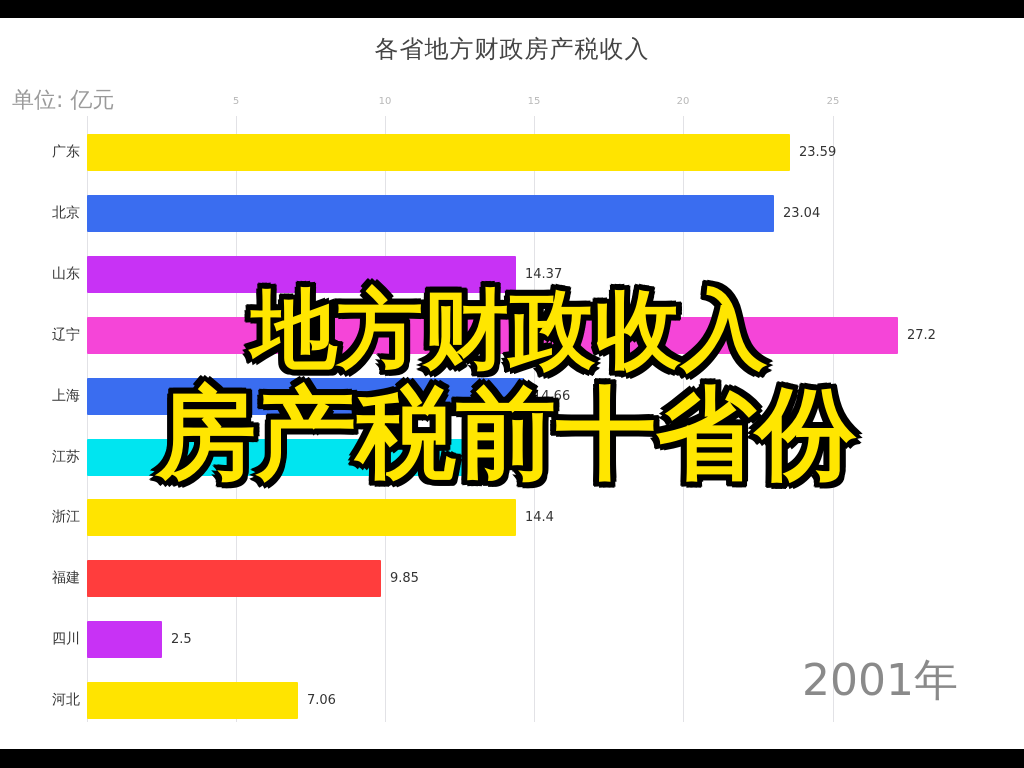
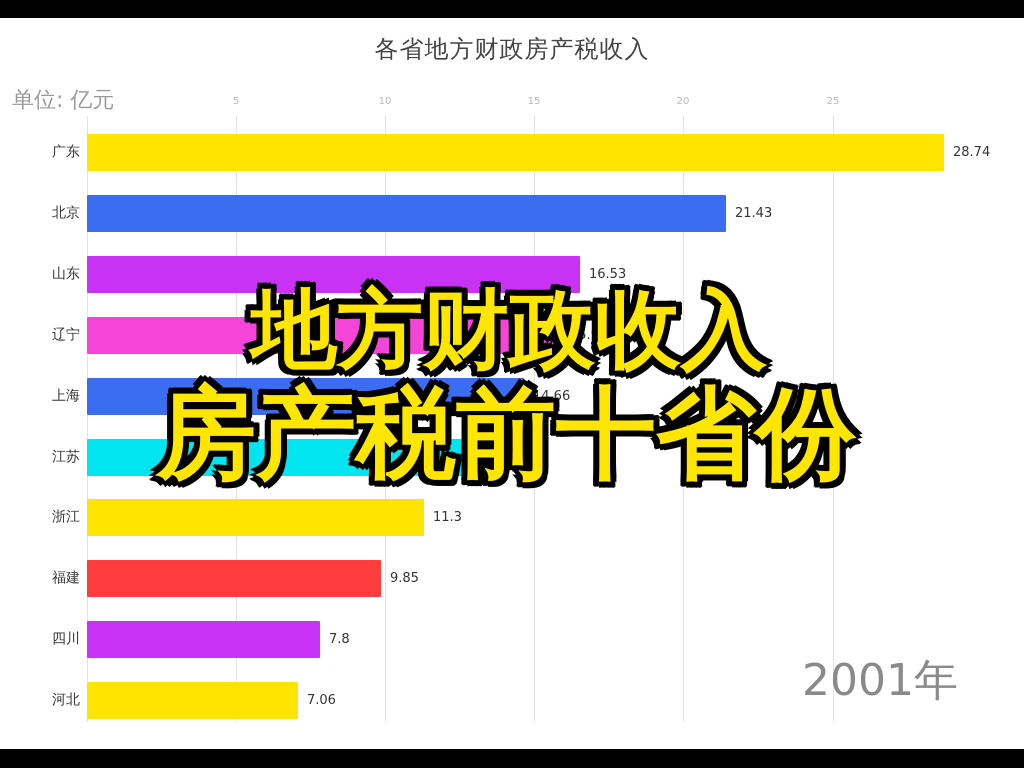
广东: 23.59 -> 28.74
北京: 23.04 -> 21.43
山东: 14.37 -> 16.53
辽宁: 27.2 -> 15.9
浙江: 14.4 -> 11.3
四川: 2.5 -> 7.8
